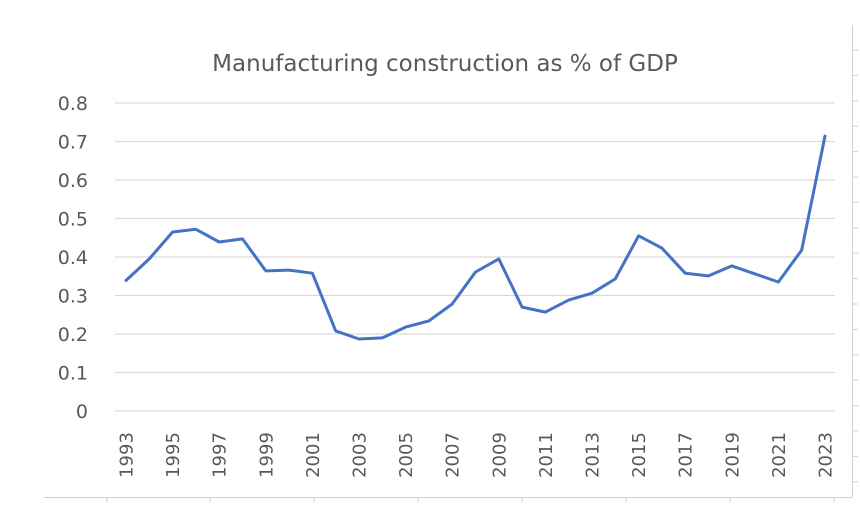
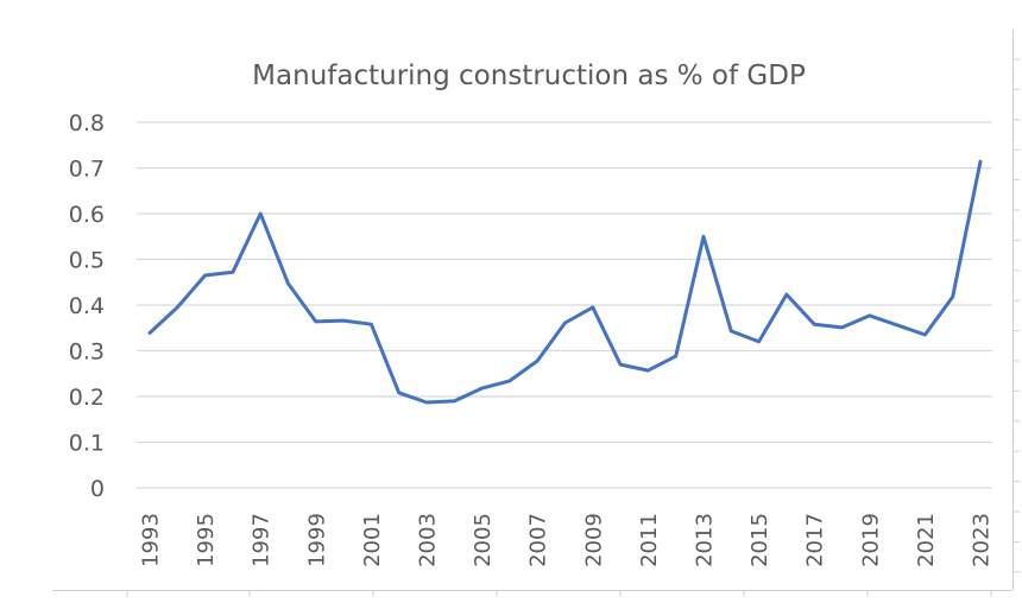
1997: 0.44 -> 0.60
2013: 0.31 -> 0.55
2015: 0.46 -> 0.32
